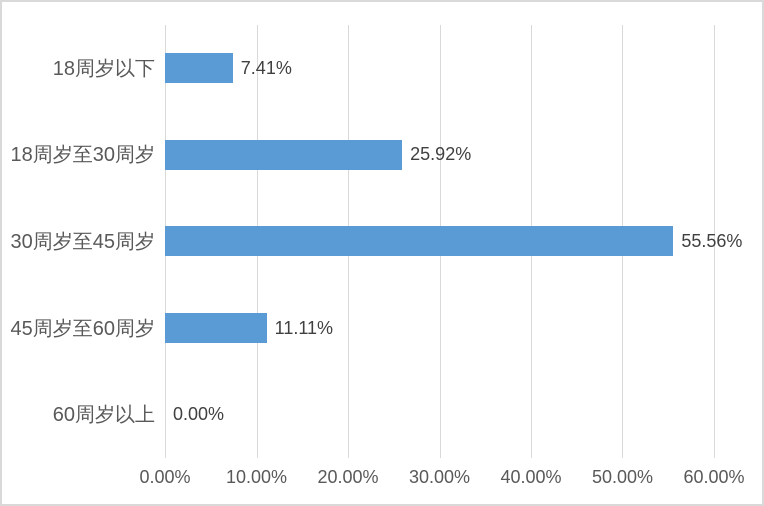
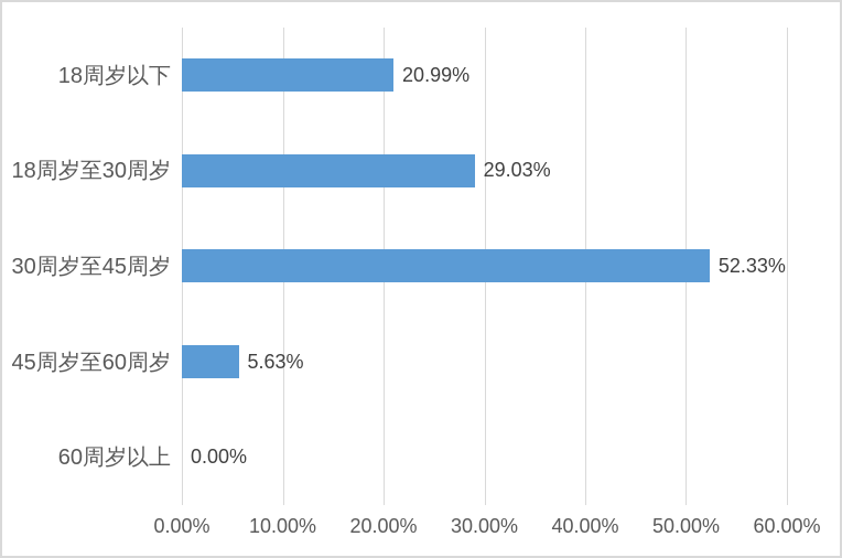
18周岁以下: 7.41% -> 20.99%
18周岁至30周岁: 25.92% -> 29.03%
30周岁至45周岁: 55.56% -> 52.33%
45周岁至60周岁: 11.11% -> 5.63%
